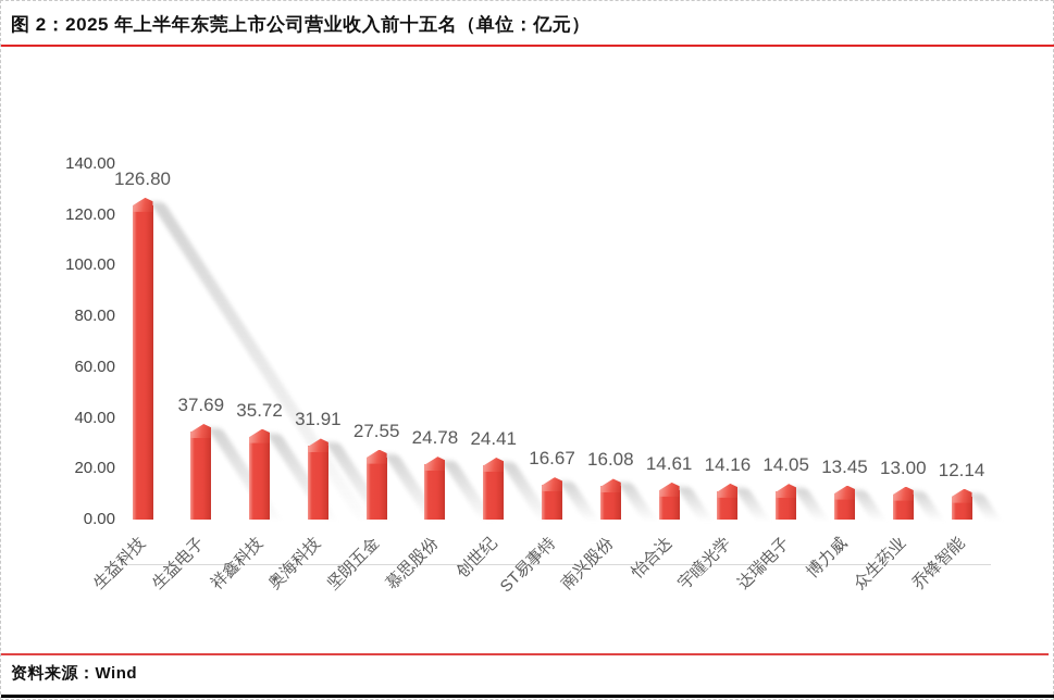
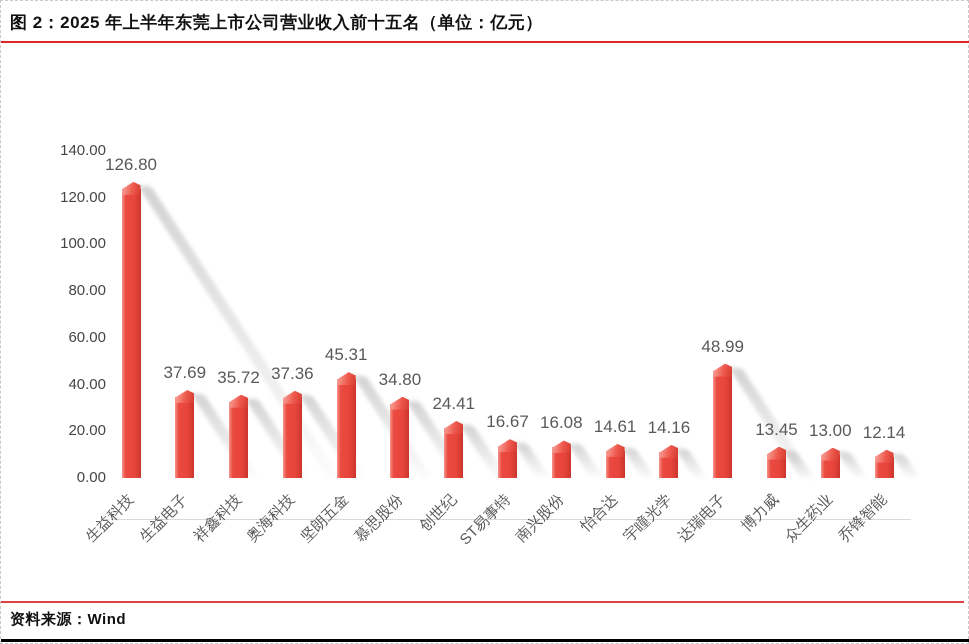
奥海科技: 31.91 -> 37.36
坚朗五金: 27.55 -> 45.31
慕思股份: 24.78 -> 34.80
达瑞电子: 14.05 -> 48.99
